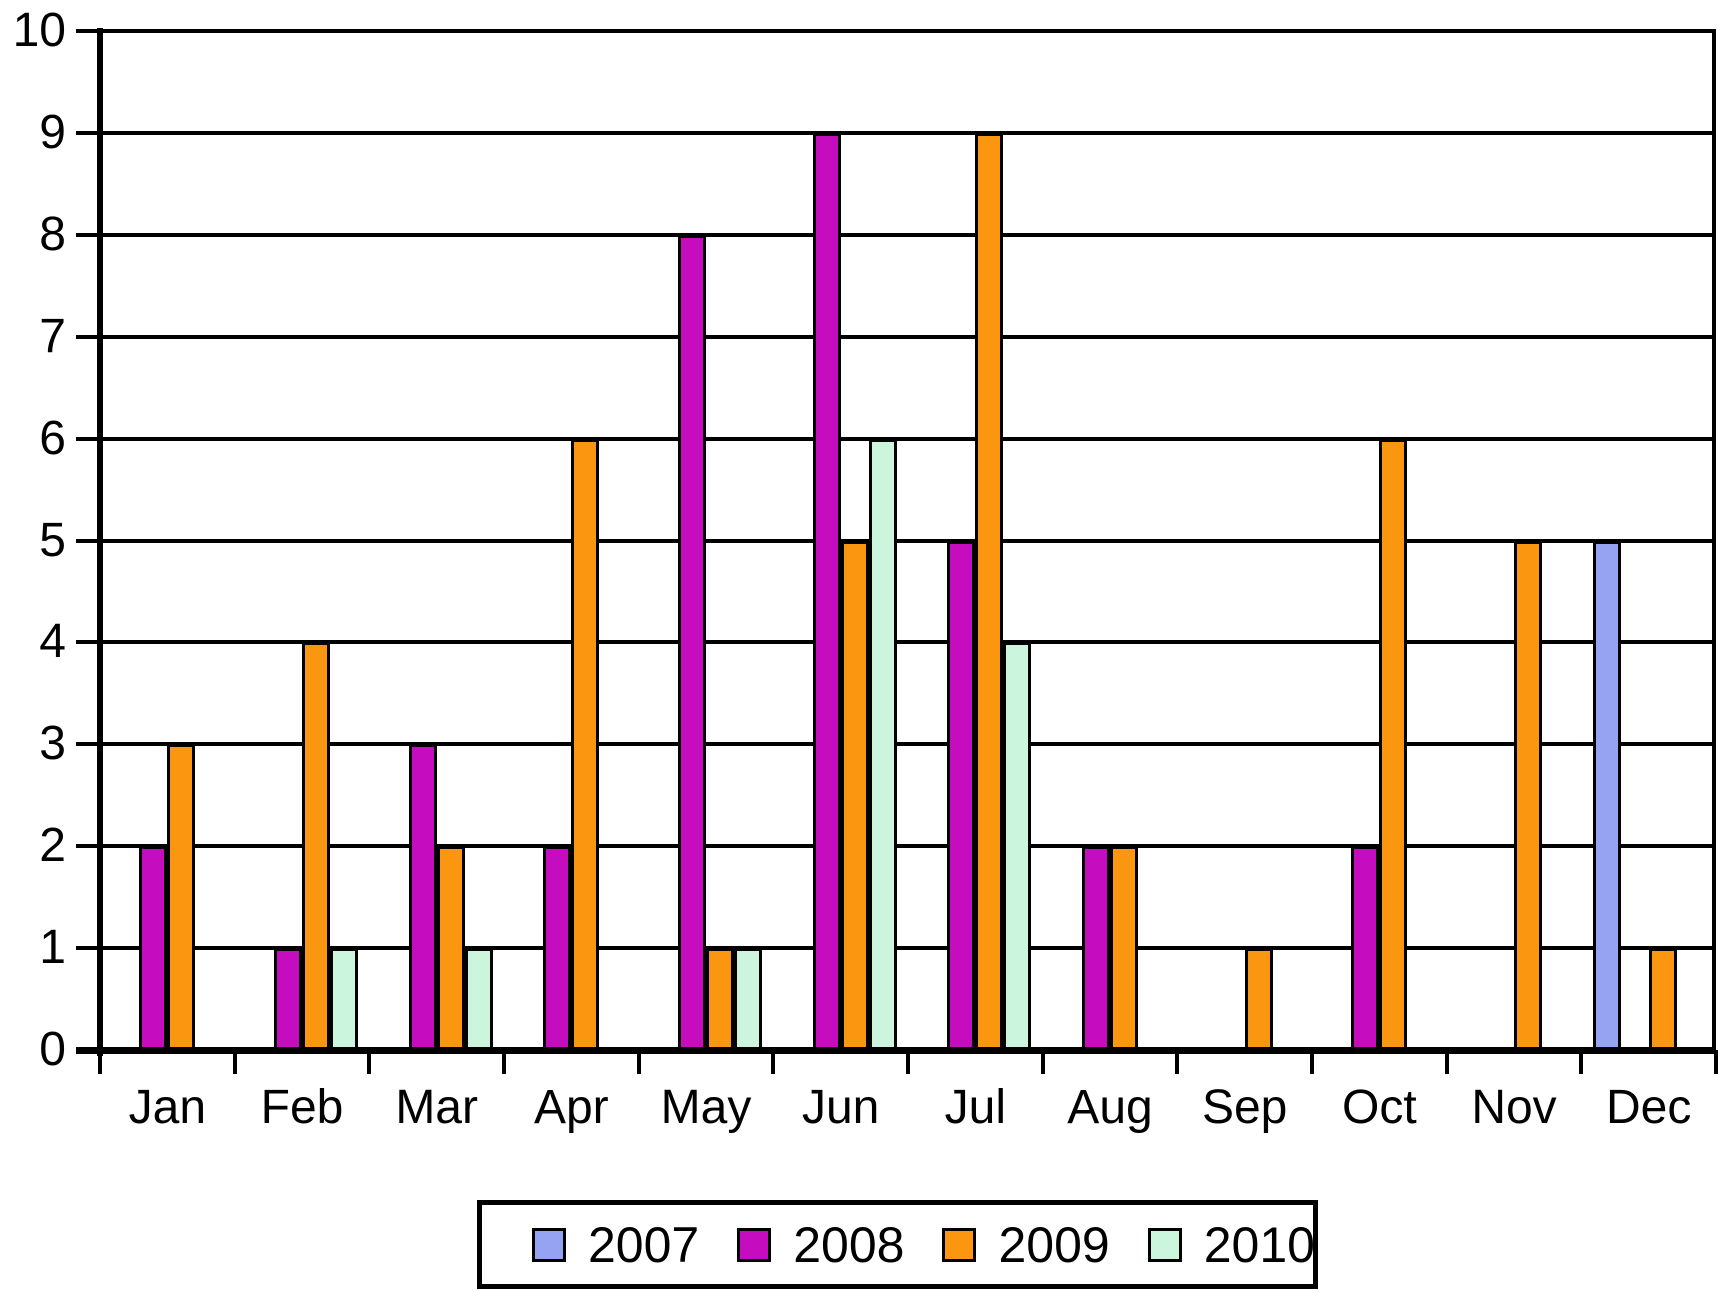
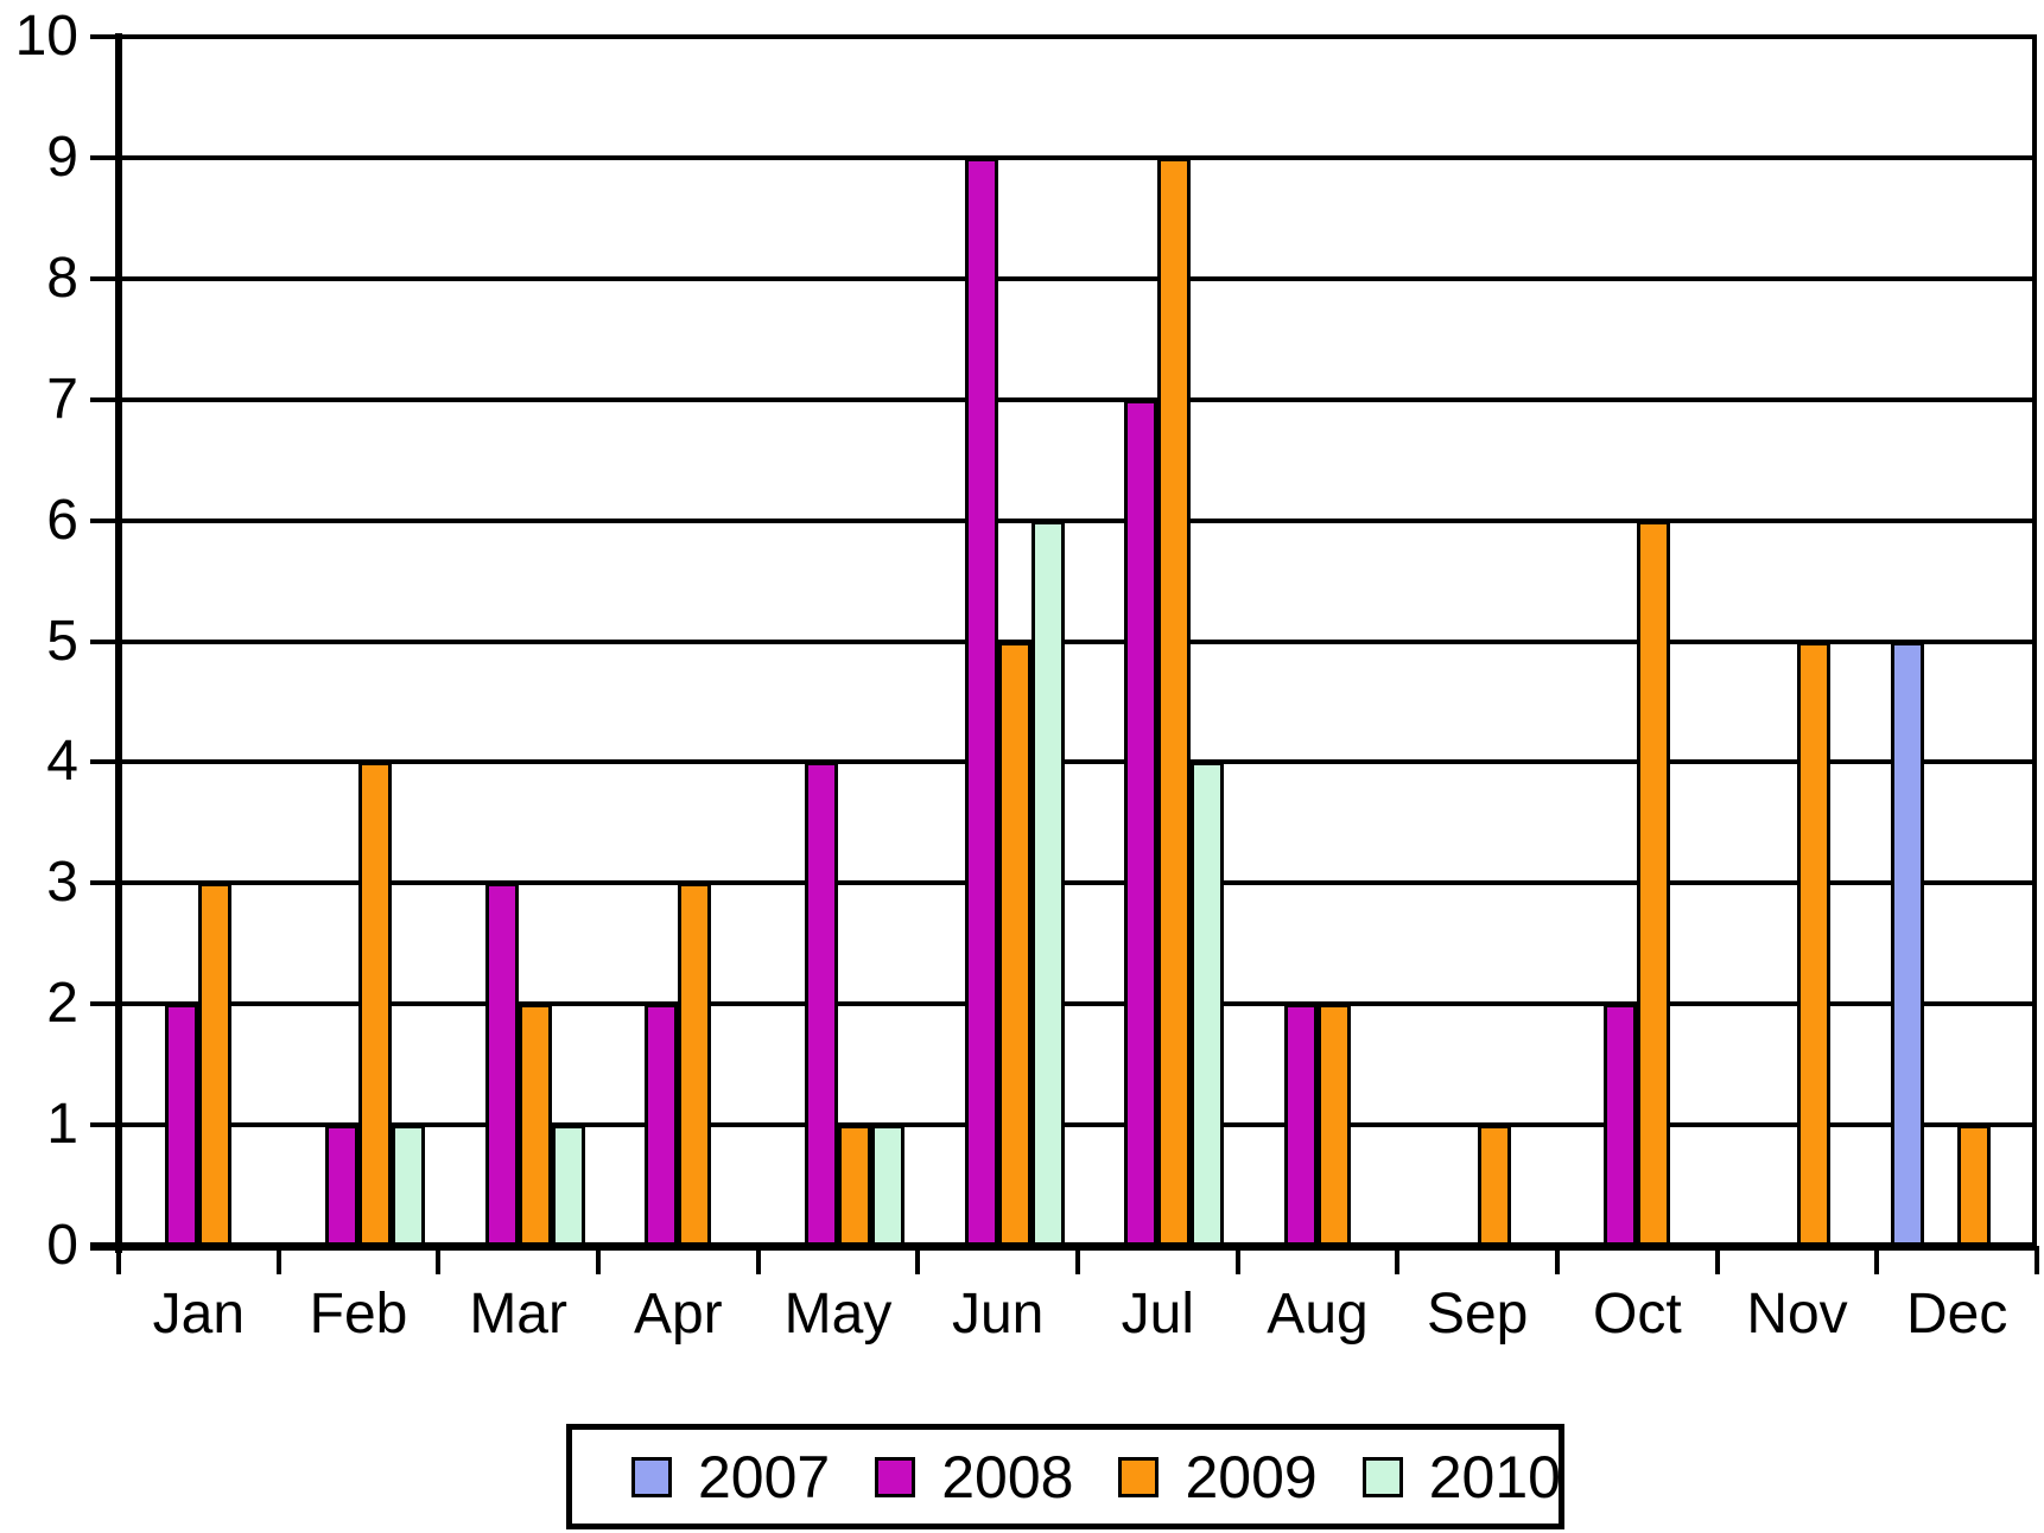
2009/Apr: 6 -> 3
2008/May: 8 -> 4
2008/Jul: 5 -> 7
